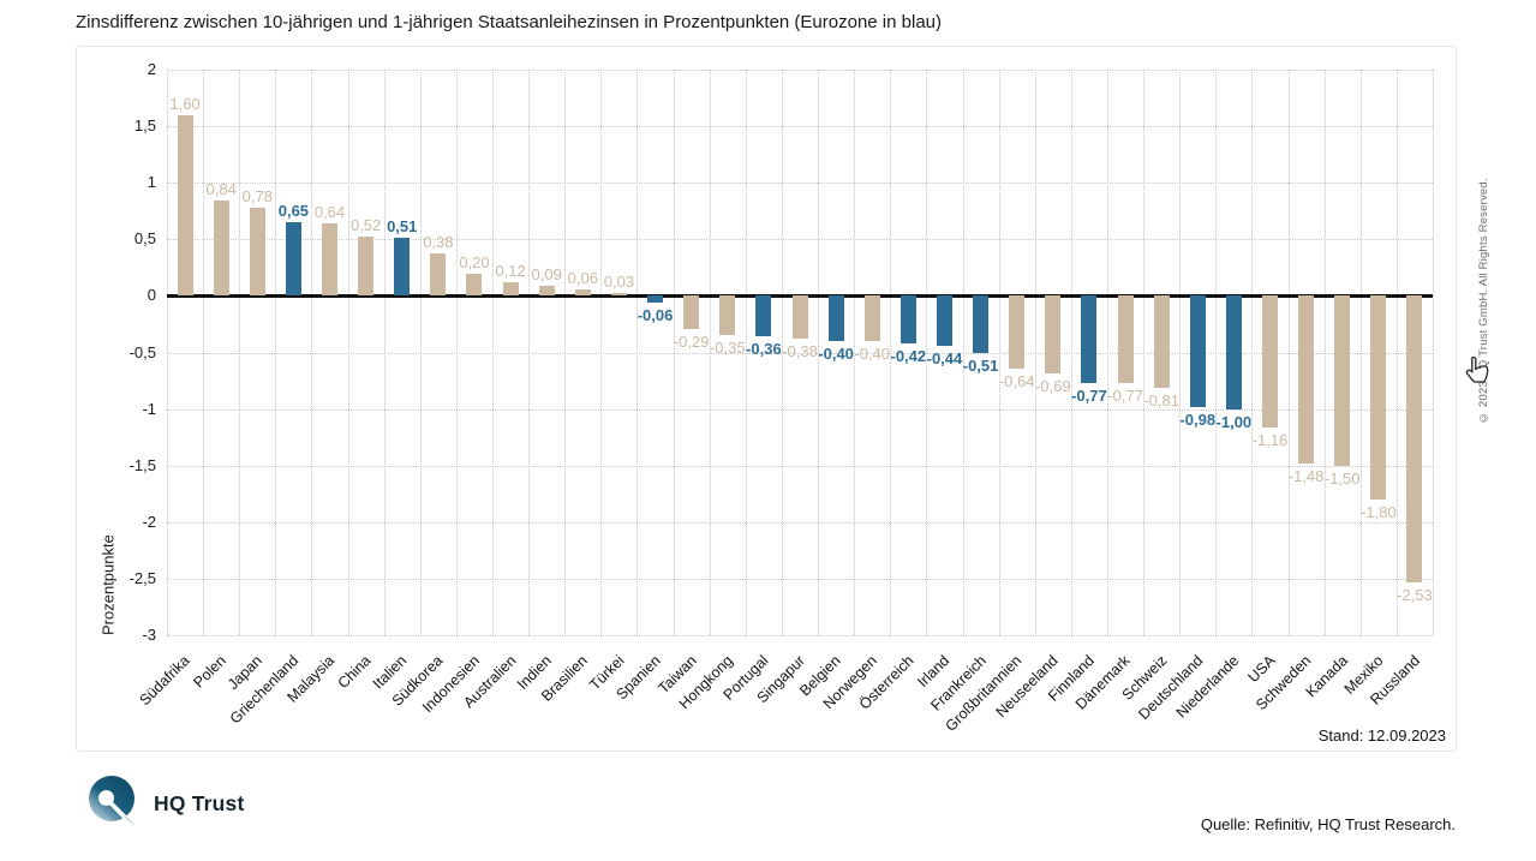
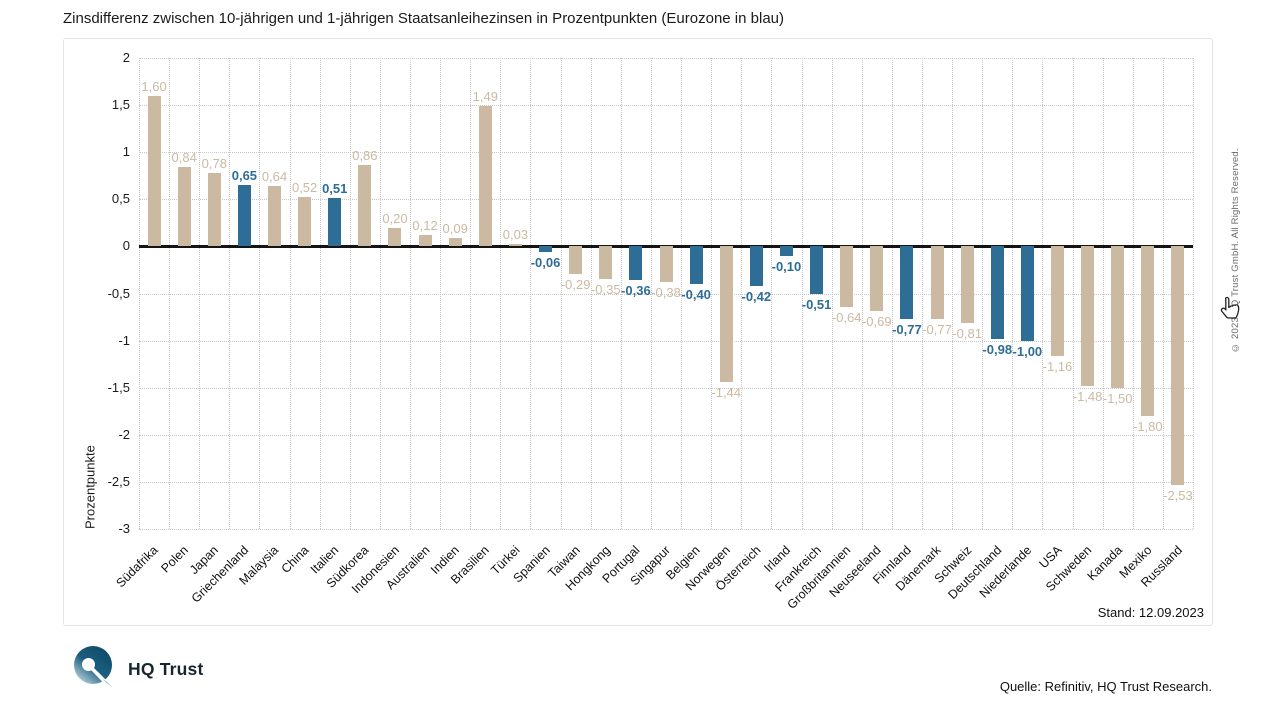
Südkorea: 0,38 -> 0,86
Brasilien: 0,06 -> 1,49
Norwegen: -0,40 -> -1,44
Irland: -0,44 -> -0,10
